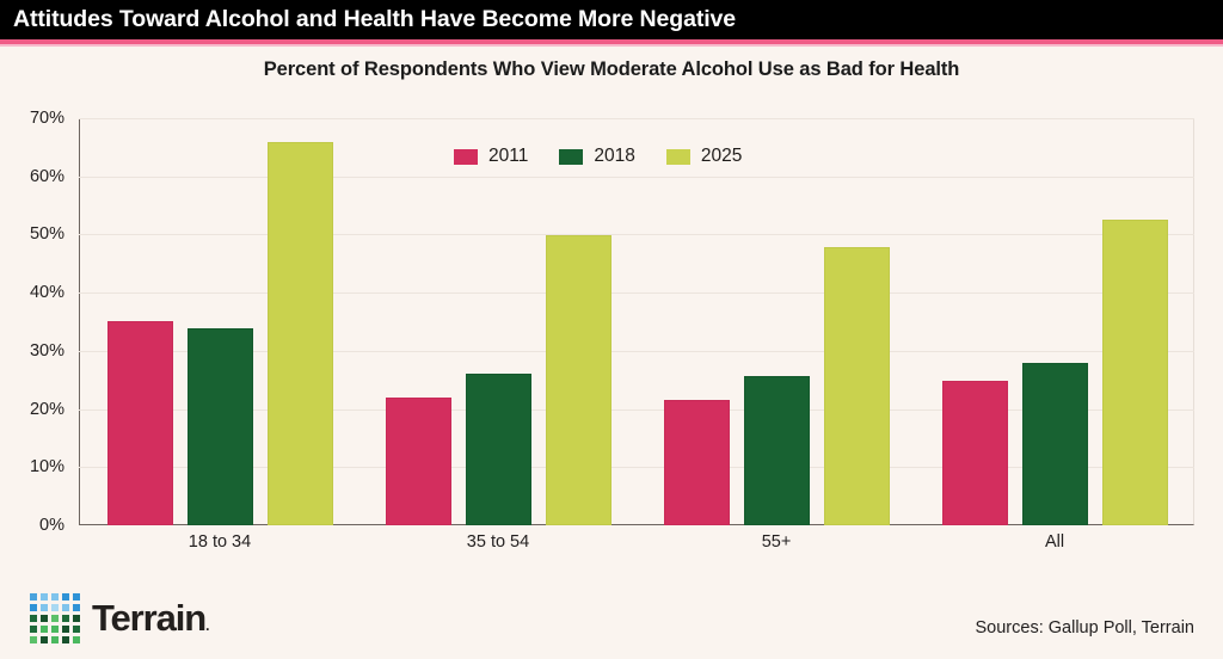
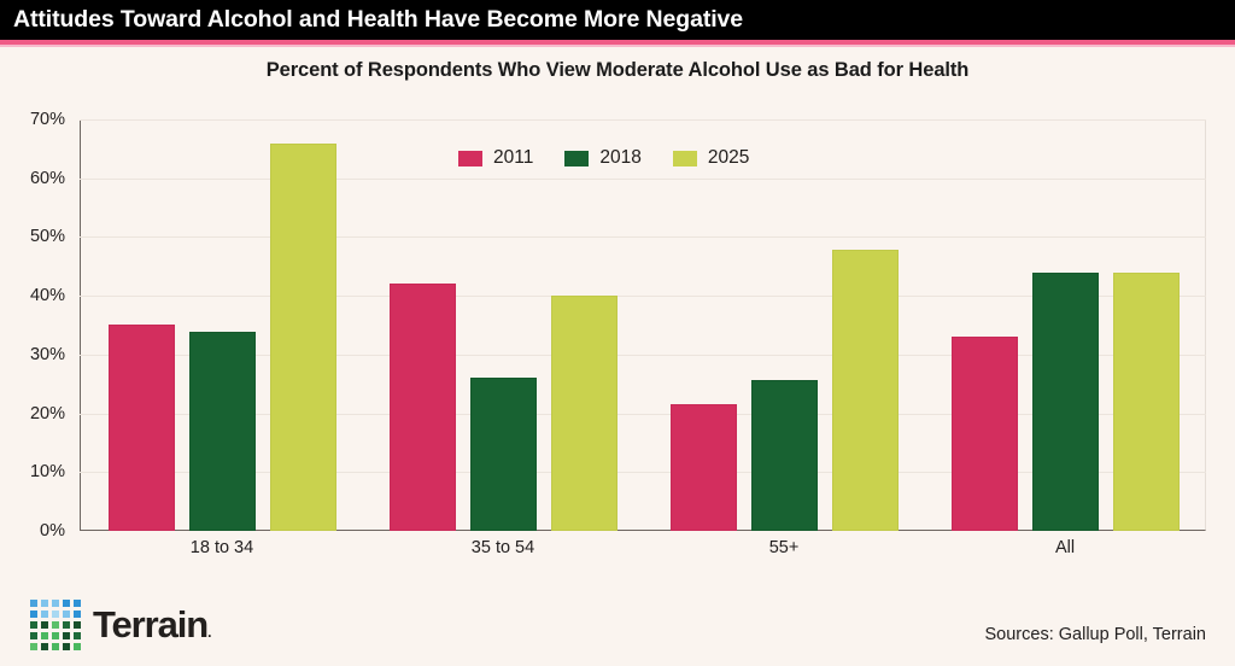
2011/35 to 54: 22% -> 42%
2025/35 to 54: 50% -> 40%
2011/All: 25% -> 33%
2018/All: 28% -> 44%
2025/All: 52% -> 44%
